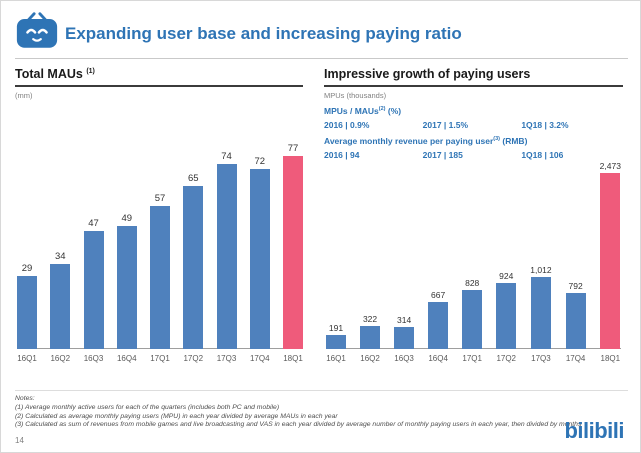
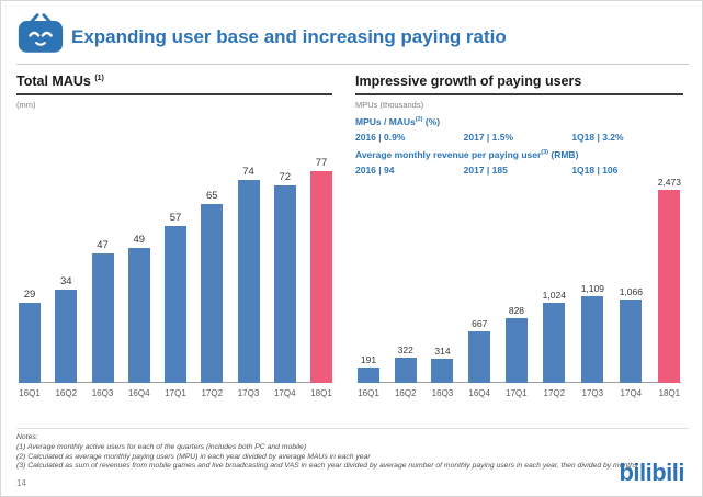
MPUs (thousands)/17Q2: 924 -> 1,024
MPUs (thousands)/17Q3: 1,012 -> 1,109
MPUs (thousands)/17Q4: 792 -> 1,066
